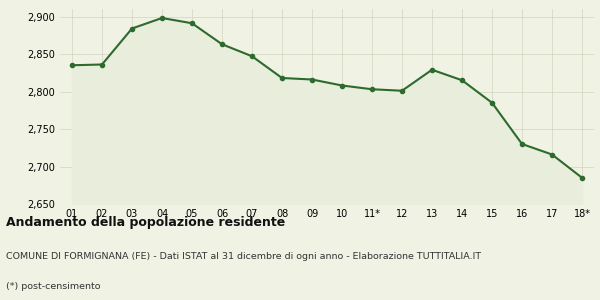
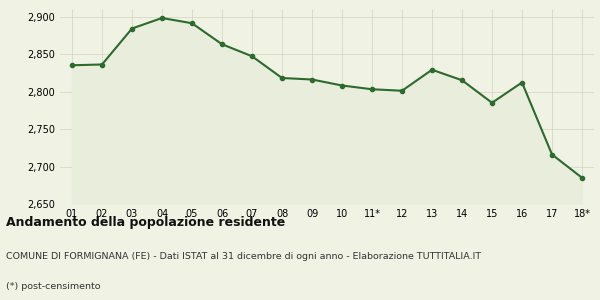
16: 2,730 -> 2,812
